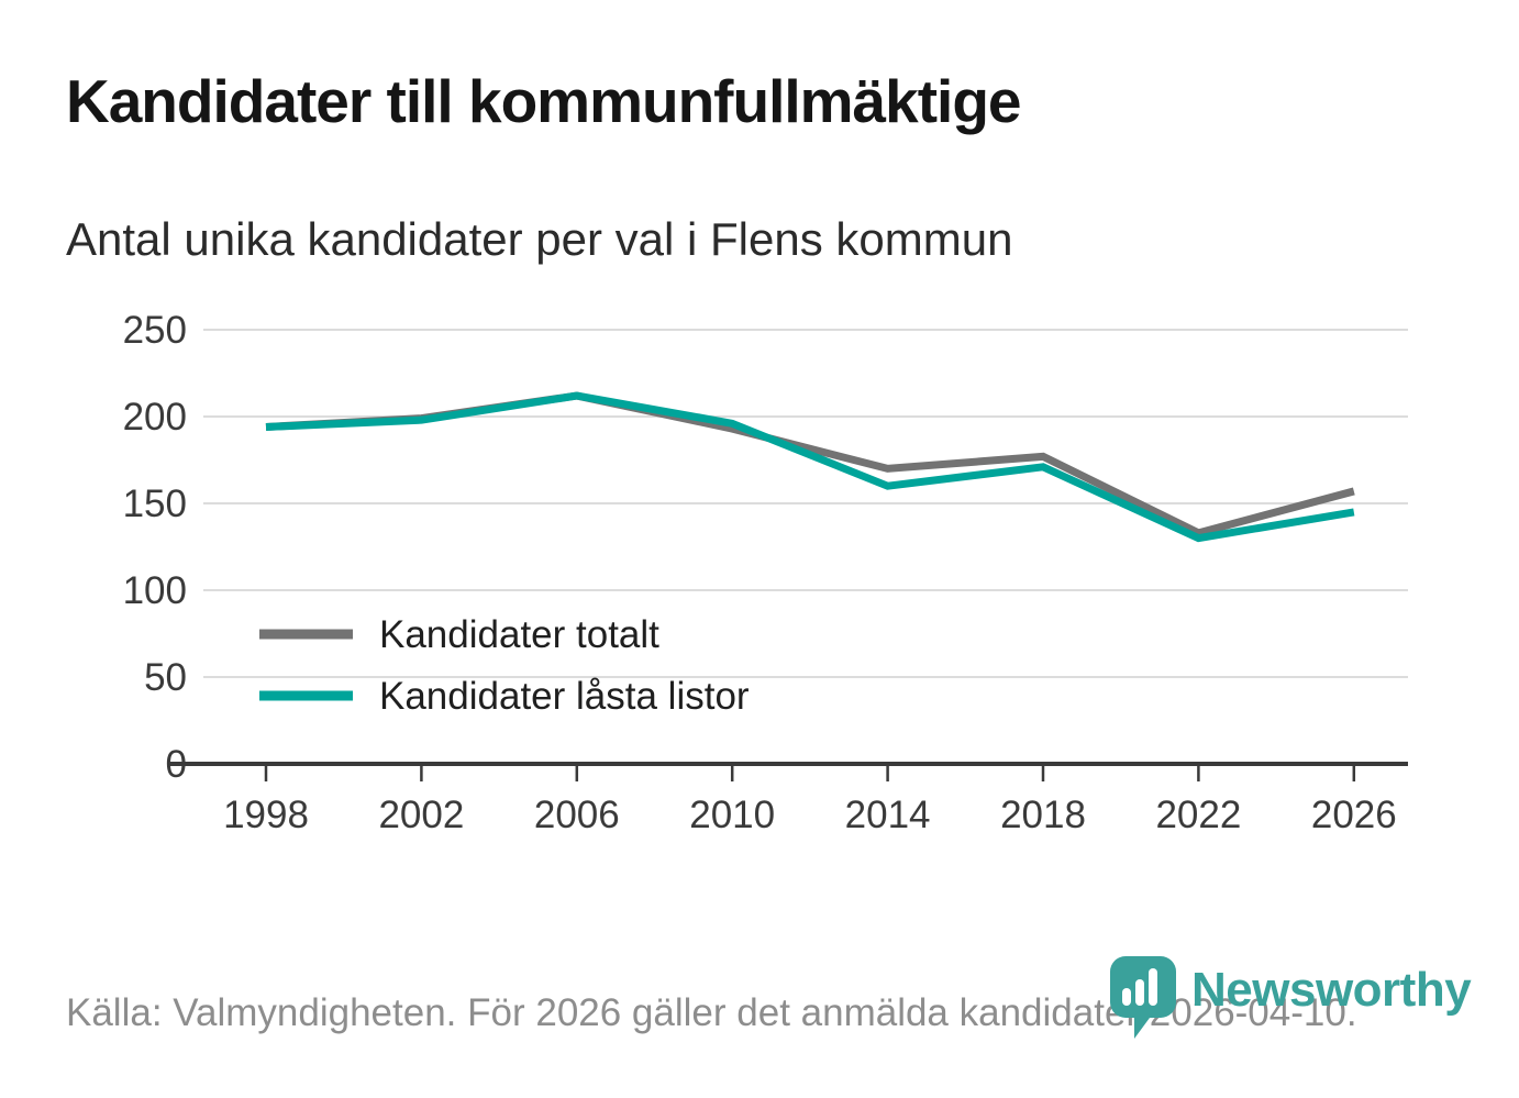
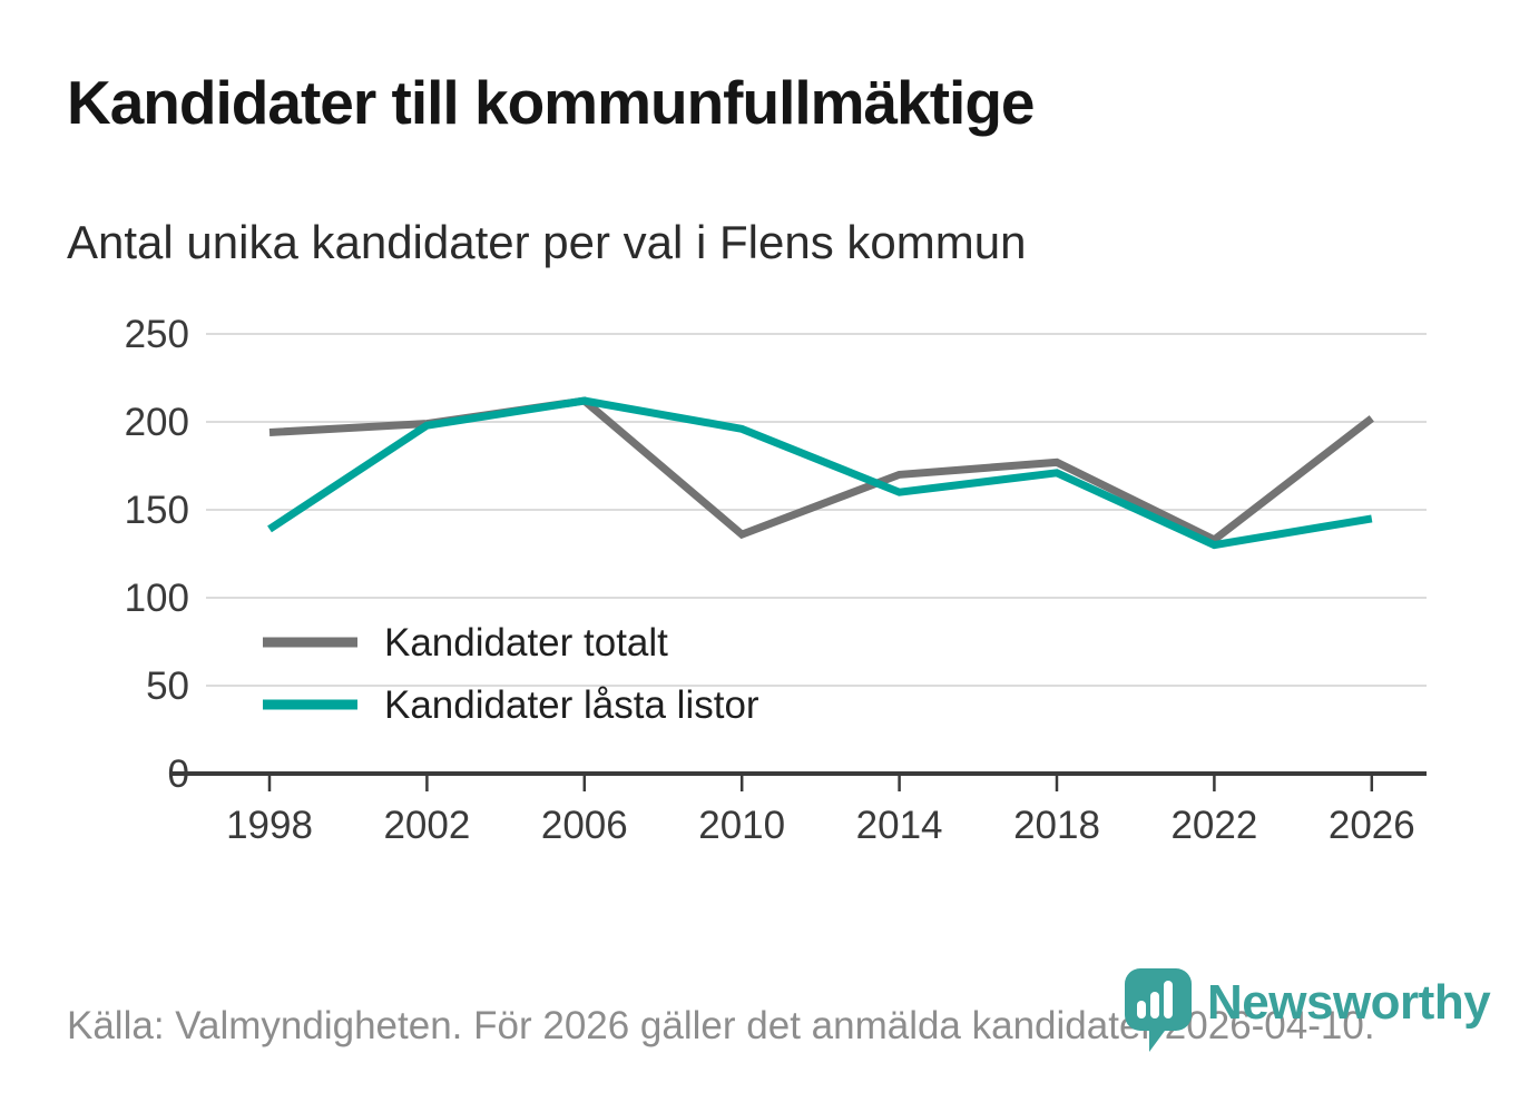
Kandidater låsta listor/1998: 194 -> 139
Kandidater totalt/2010: 193 -> 136
Kandidater totalt/2026: 157 -> 202
